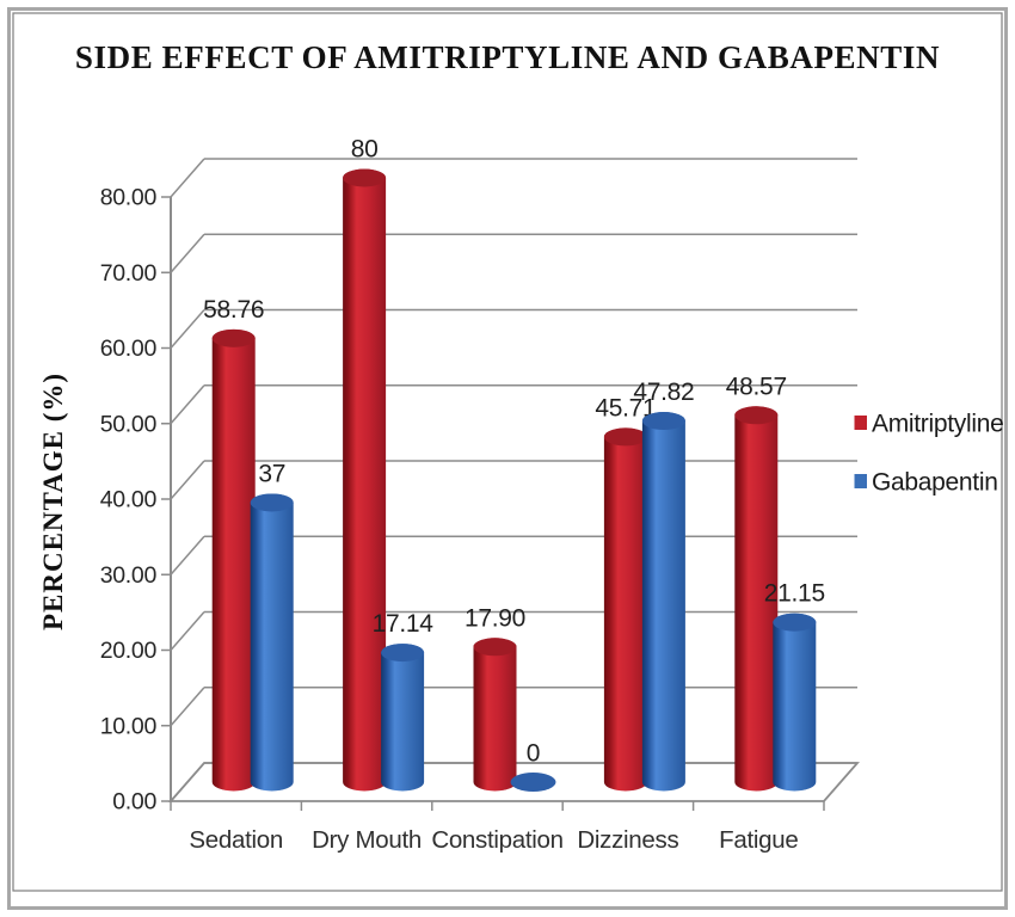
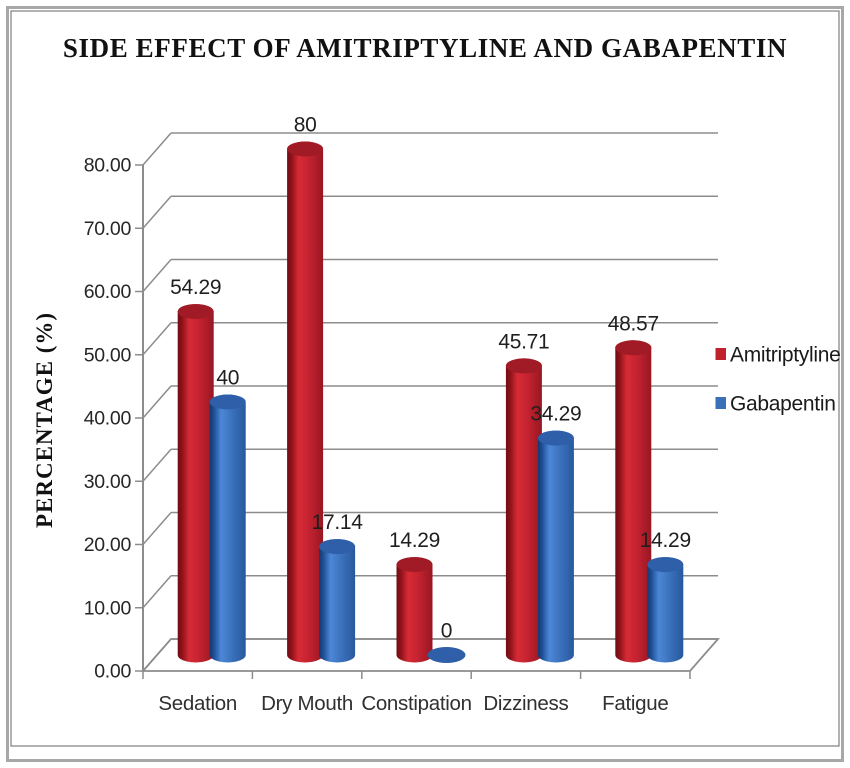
Amitriptyline/Sedation: 58.76 -> 54.29
Gabapentin/Sedation: 37 -> 40
Amitriptyline/Constipation: 17.90 -> 14.29
Gabapentin/Dizziness: 47.82 -> 34.29
Gabapentin/Fatigue: 21.15 -> 14.29
